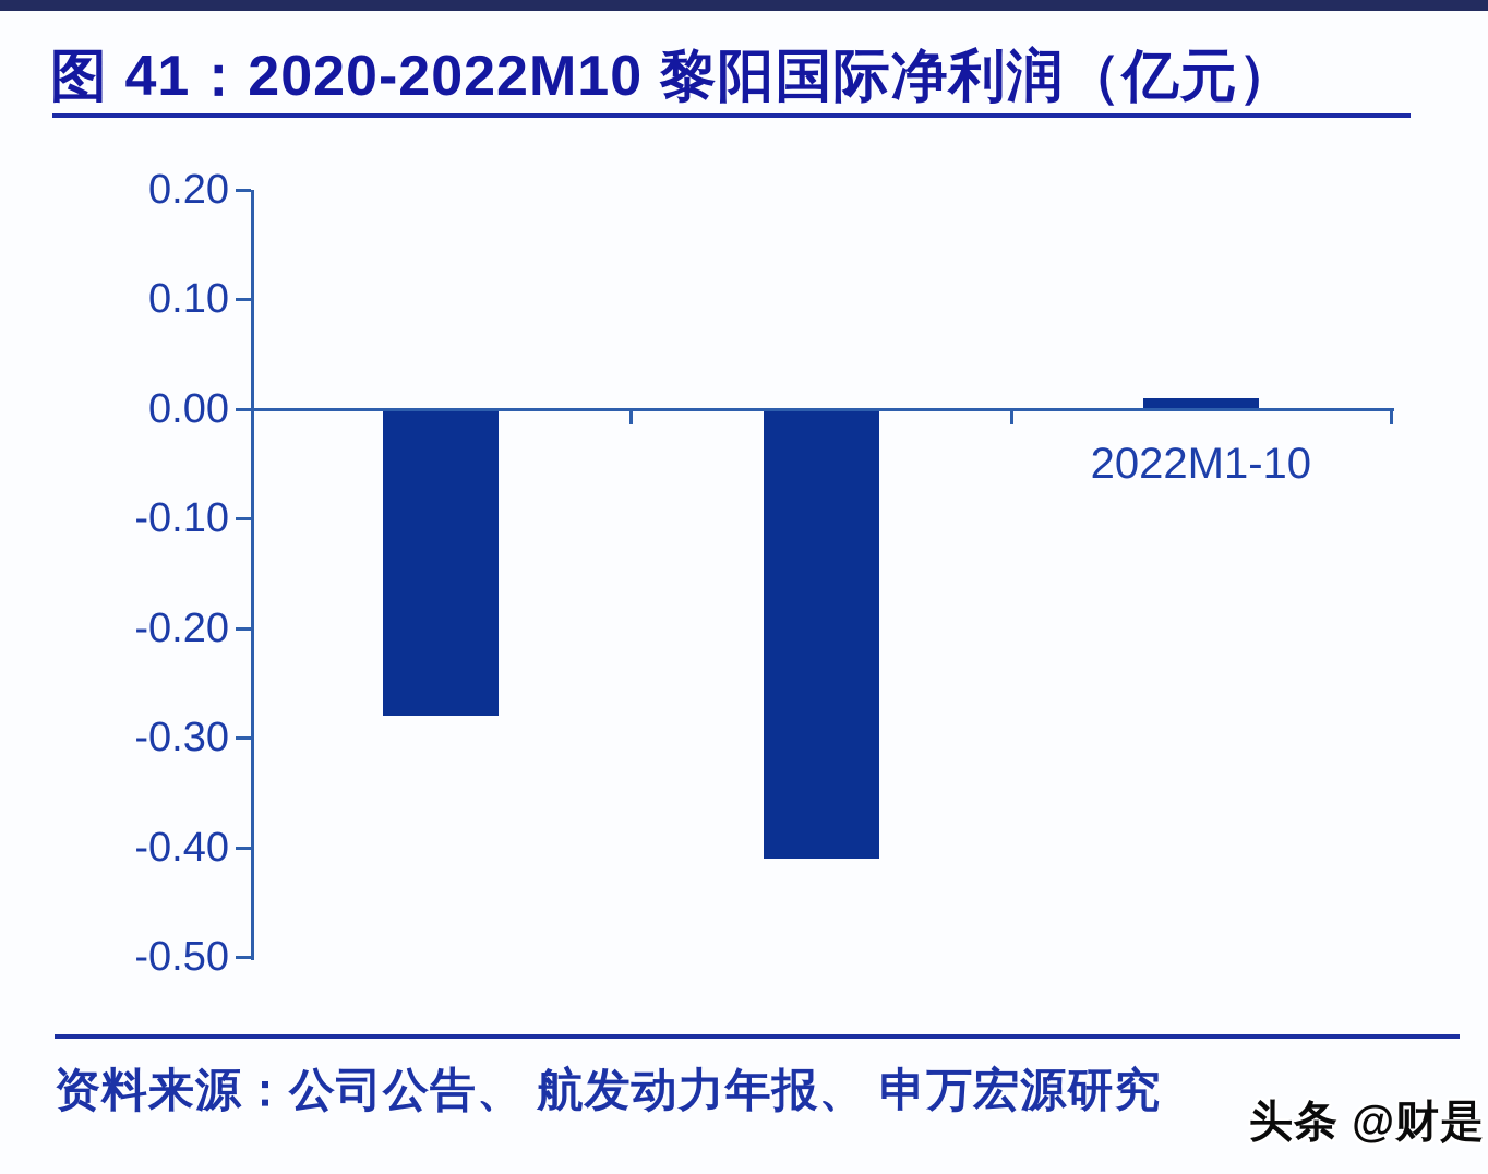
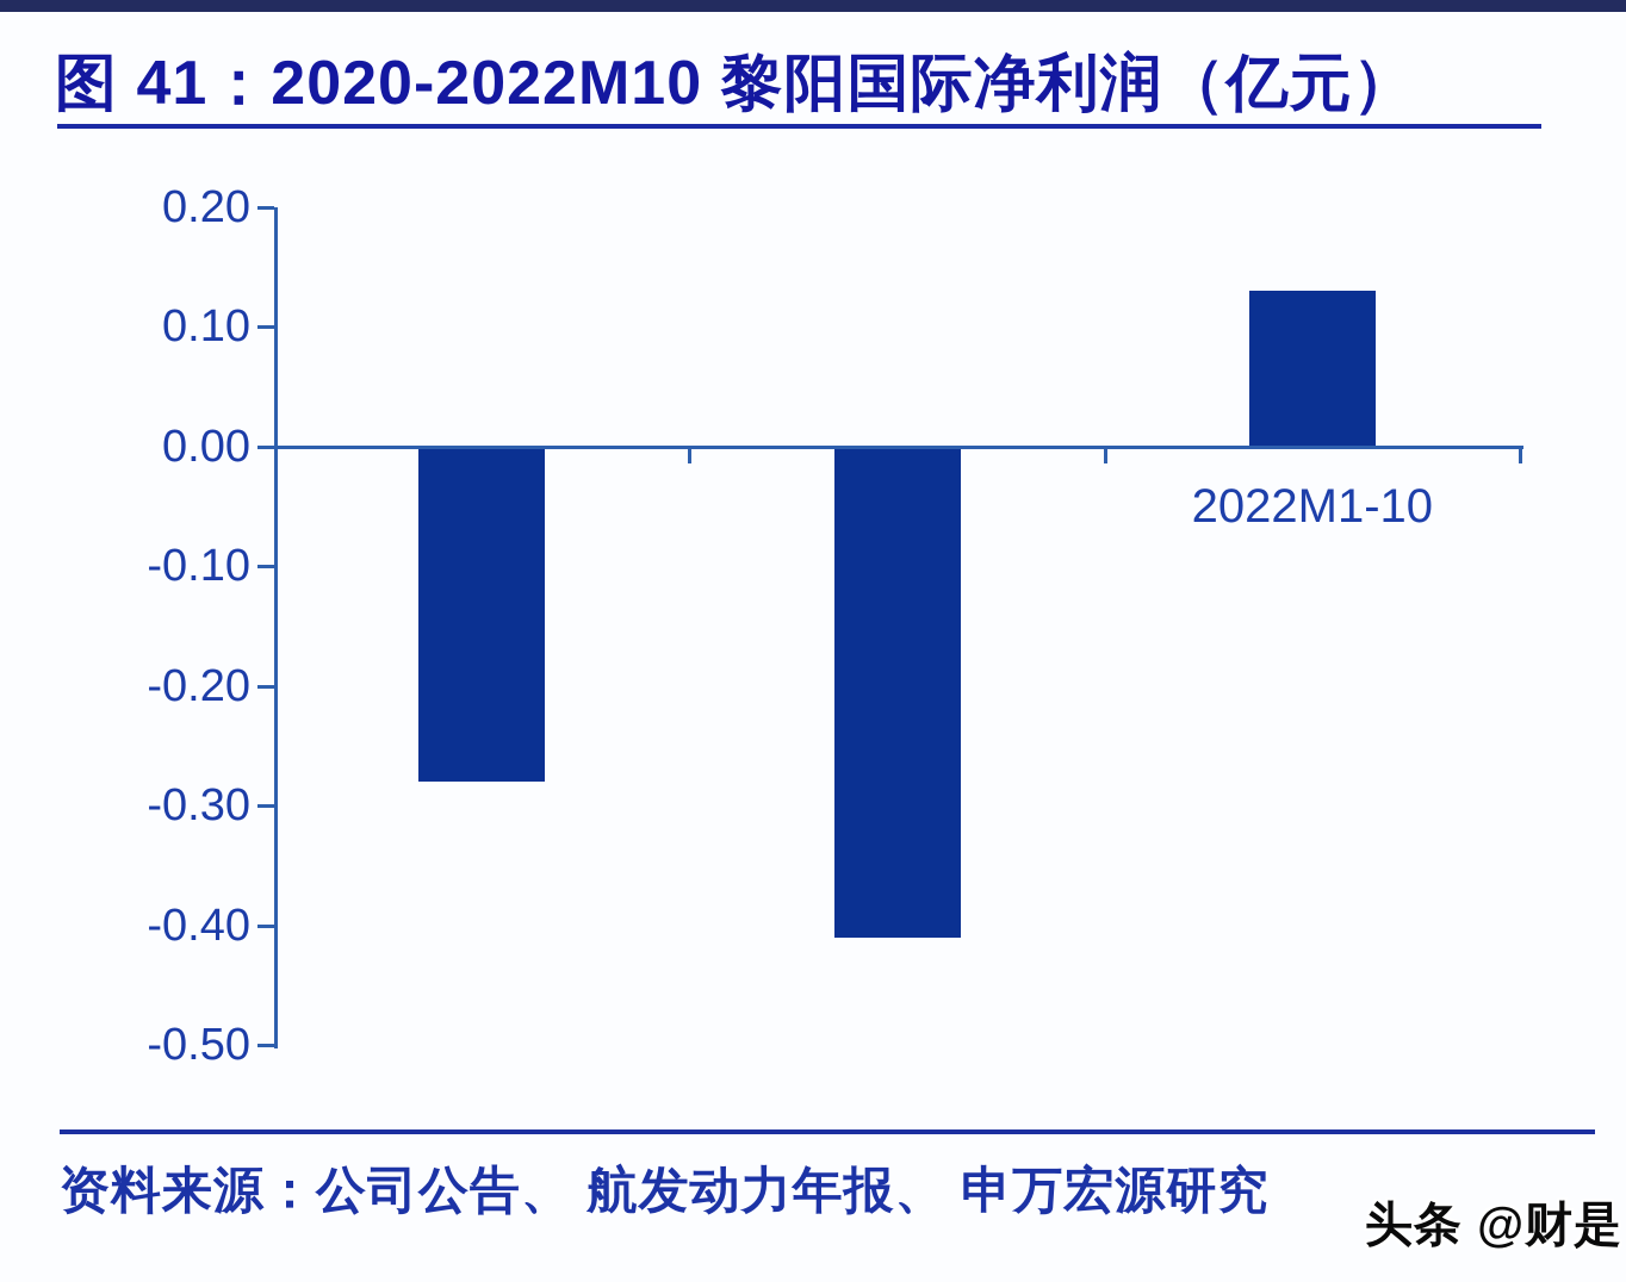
2022M1-10: 0.01 -> 0.13
